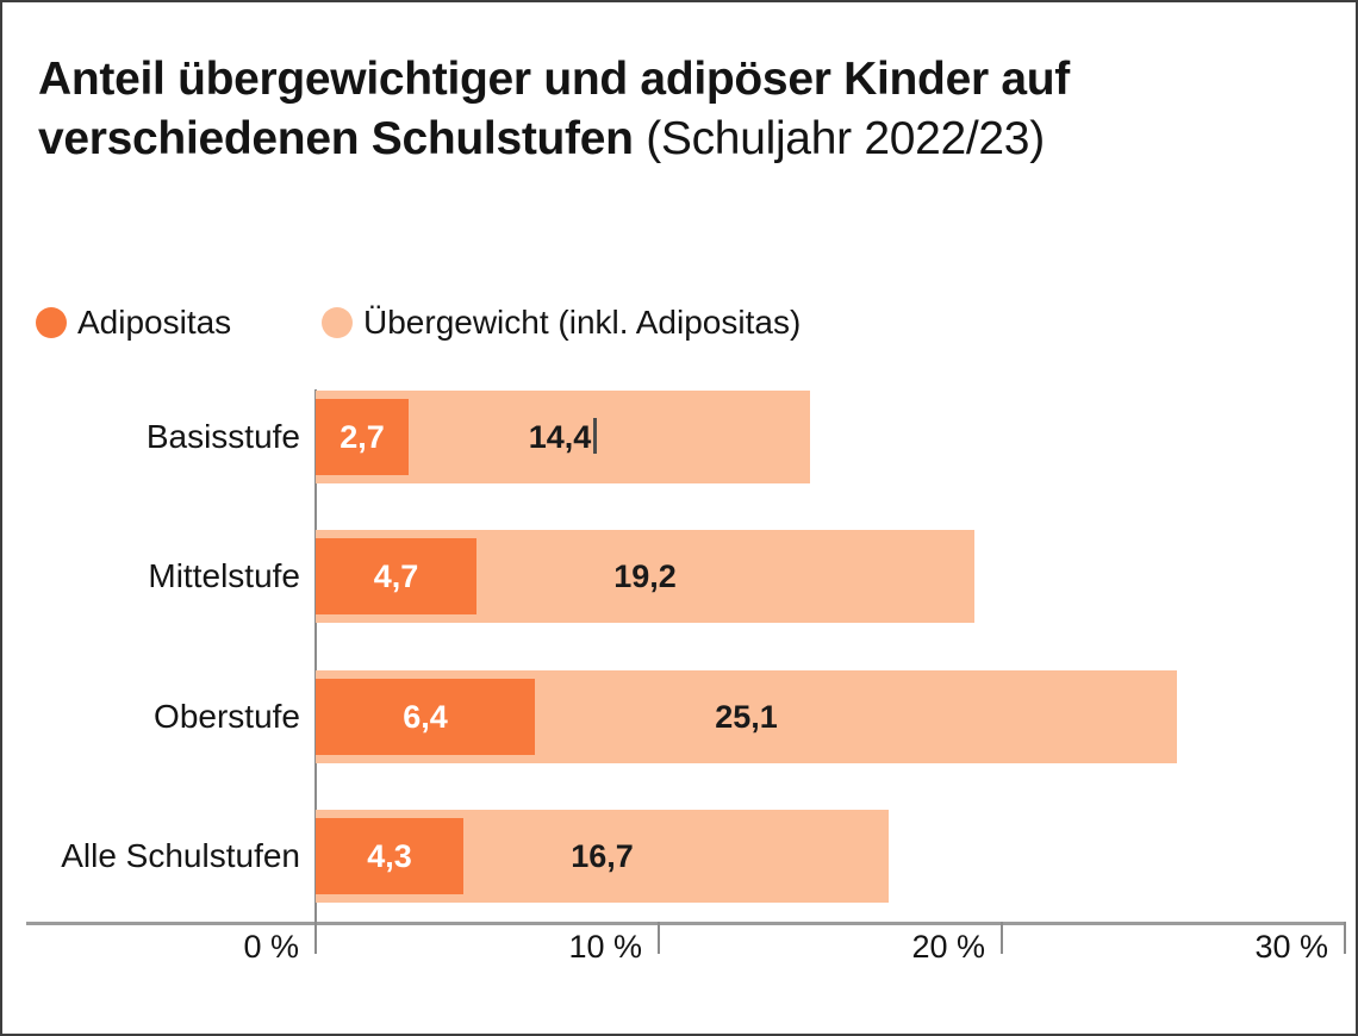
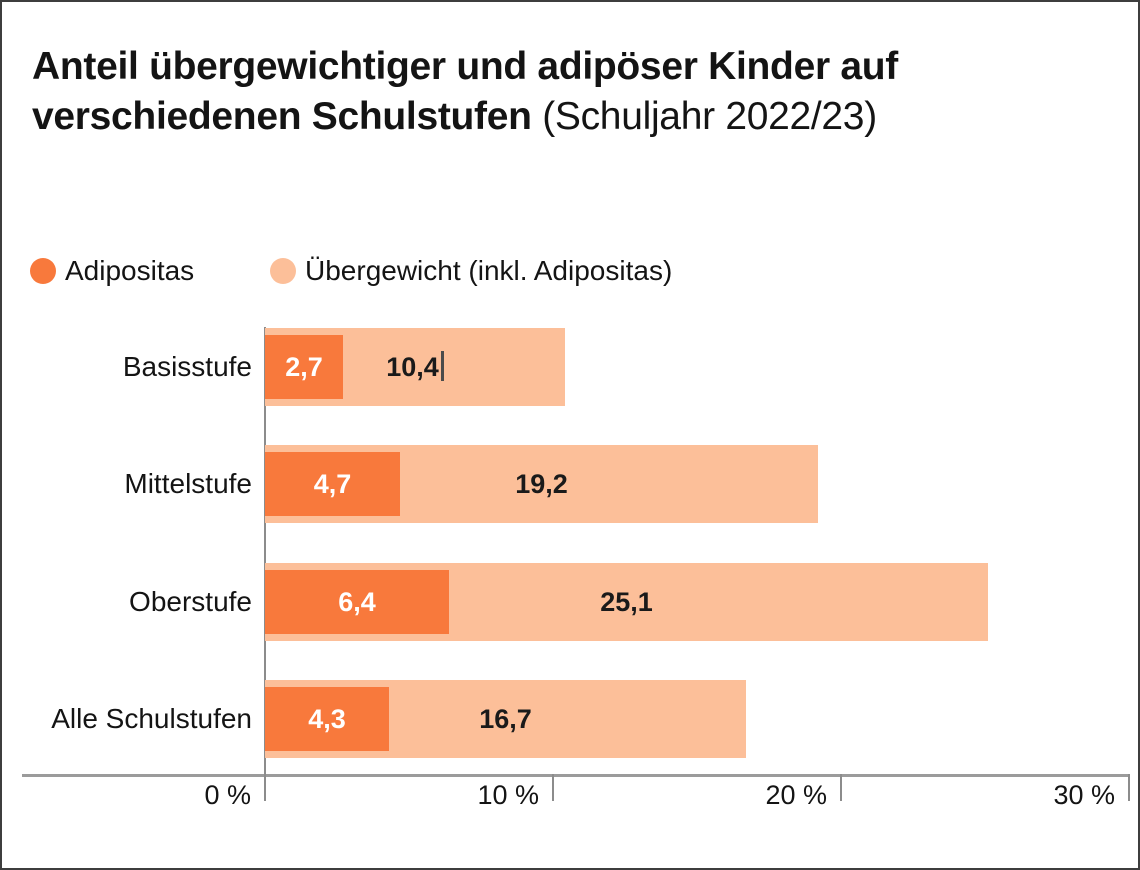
Übergewicht (inkl. Adipositas)/Basisstufe: 14,4 -> 10,4
